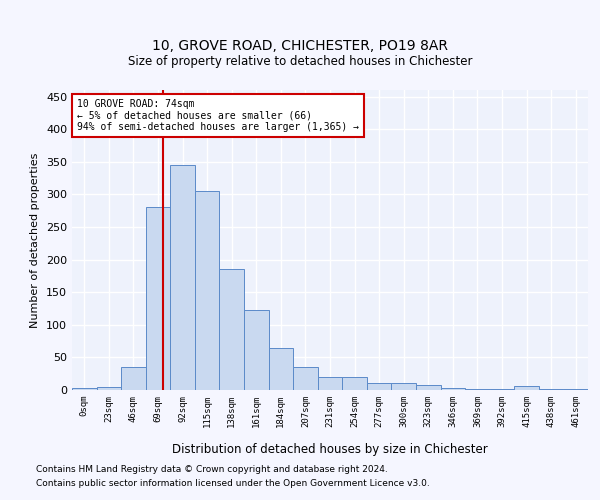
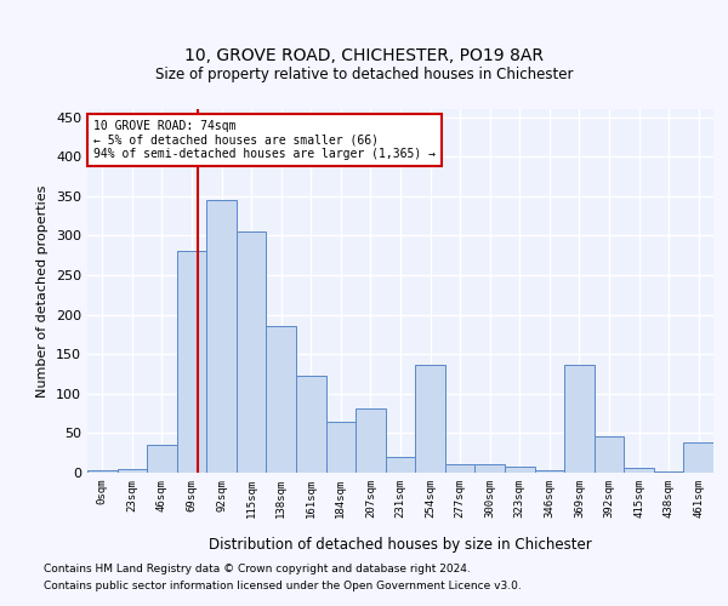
207sqm: 35 -> 82
254sqm: 20 -> 136
369sqm: 2 -> 136
392sqm: 2 -> 46
461sqm: 1 -> 38
